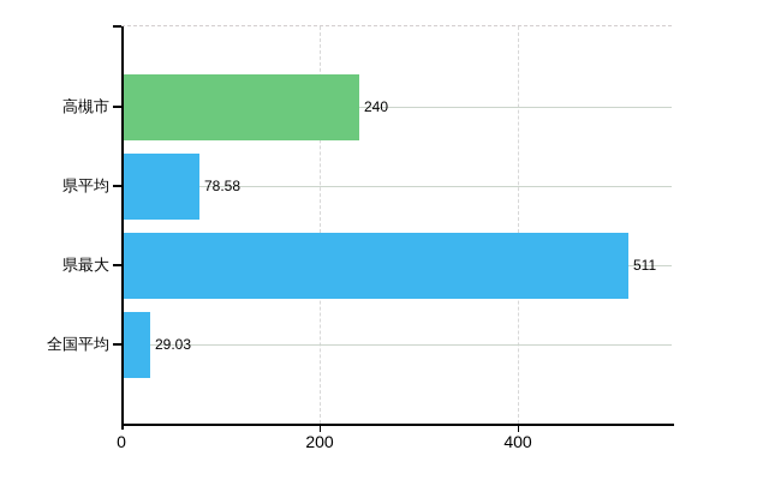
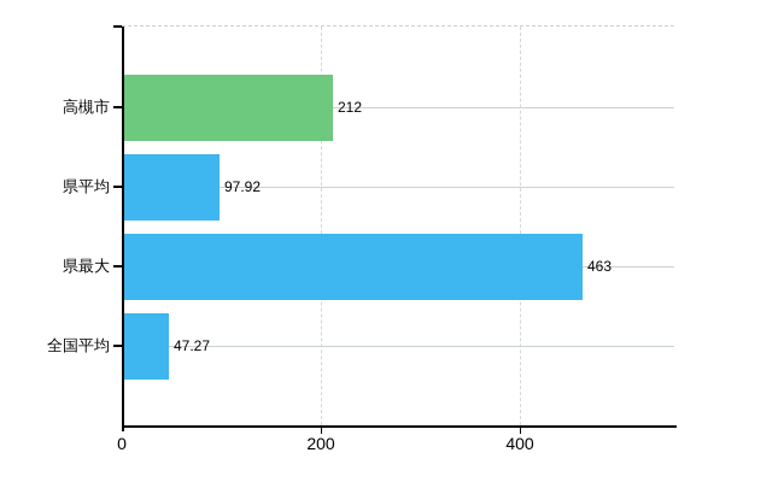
高槻市: 240 -> 212
県平均: 78.58 -> 97.92
県最大: 511 -> 463
全国平均: 29.03 -> 47.27
